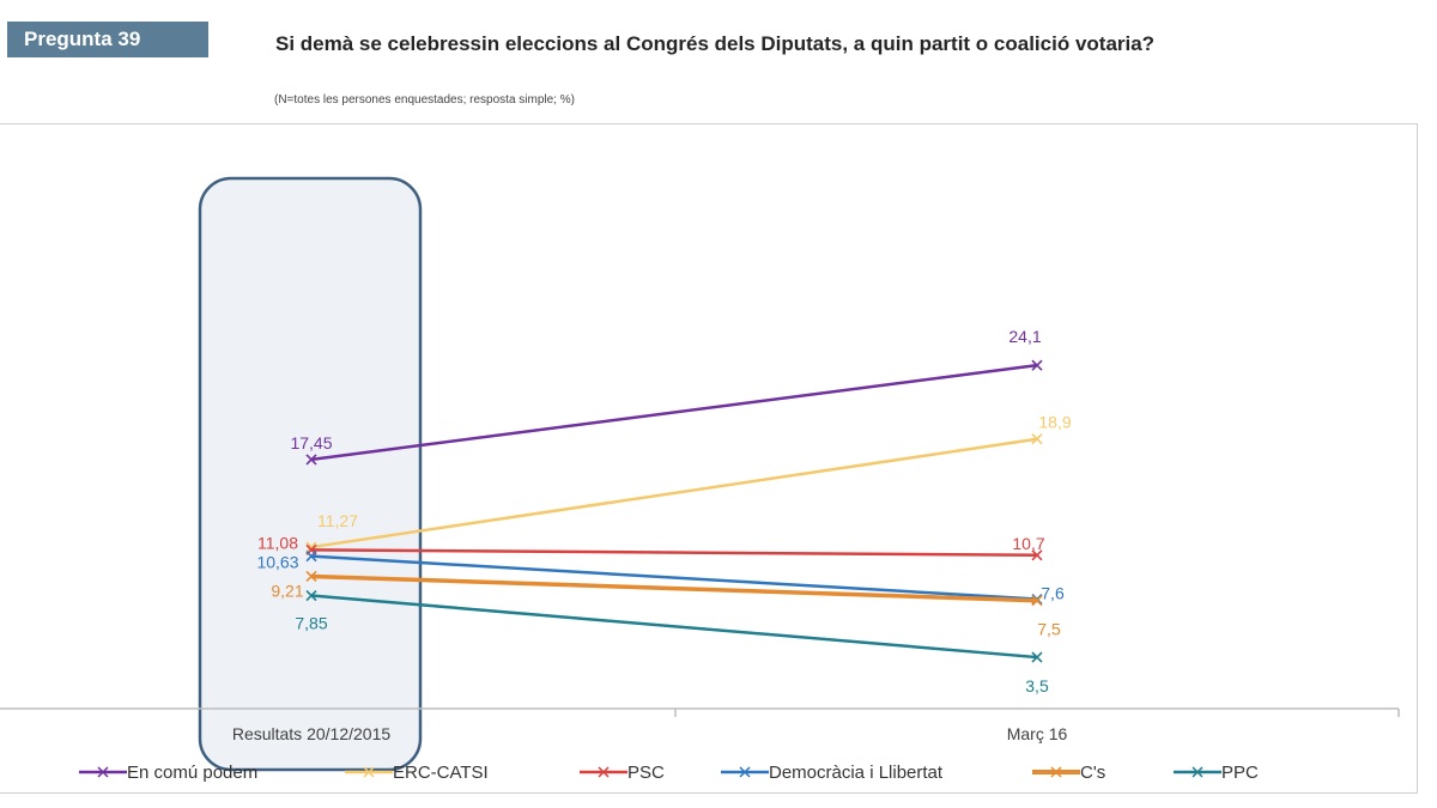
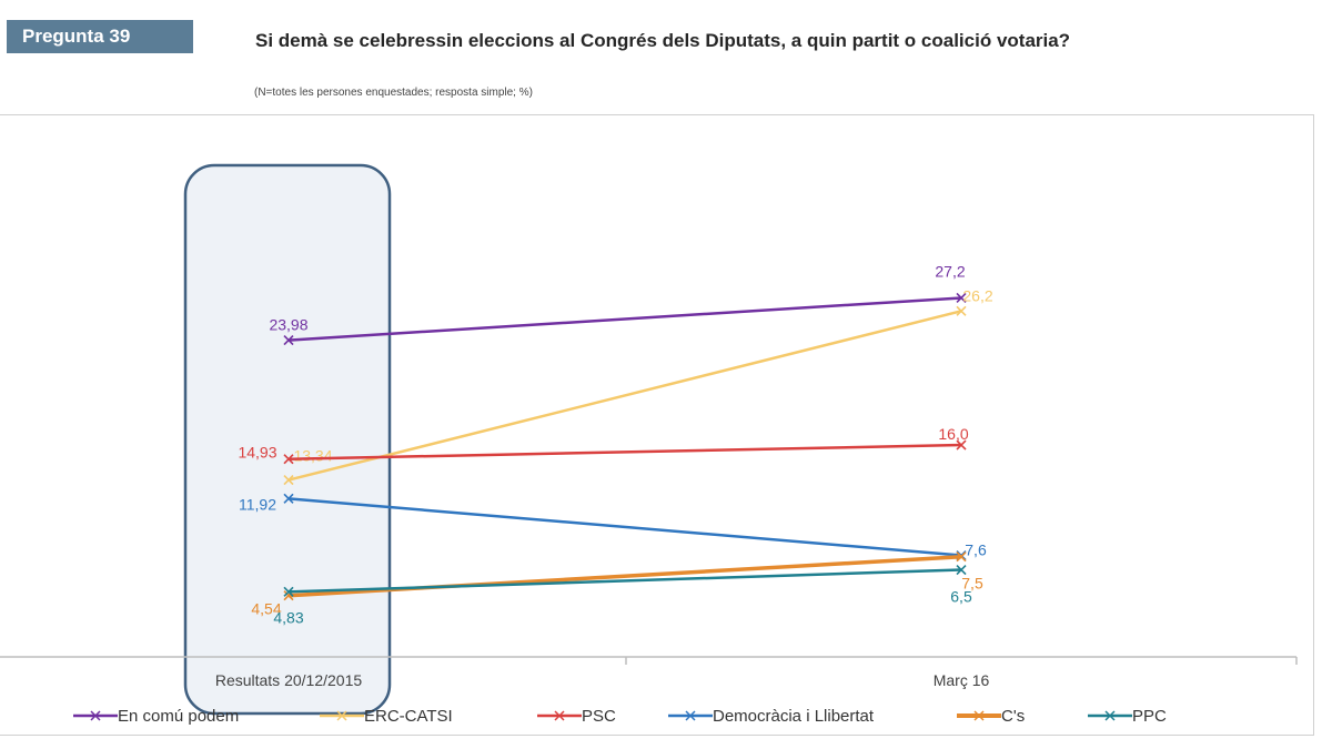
En comú podem/Resultats 20/12/2015: 17,45 -> 23,98
ERC-CATSI/Resultats 20/12/2015: 11,27 -> 13,34
PSC/Resultats 20/12/2015: 11,08 -> 14,93
Democràcia i Llibertat/Resultats 20/12/2015: 10,63 -> 11,92
C's/Resultats 20/12/2015: 9,21 -> 4,54
PPC/Resultats 20/12/2015: 7,85 -> 4,83
En comú podem/Març 16: 24,1 -> 27,2
ERC-CATSI/Març 16: 18,9 -> 26,2
PSC/Març 16: 10,7 -> 16,0
PPC/Març 16: 3,5 -> 6,5
